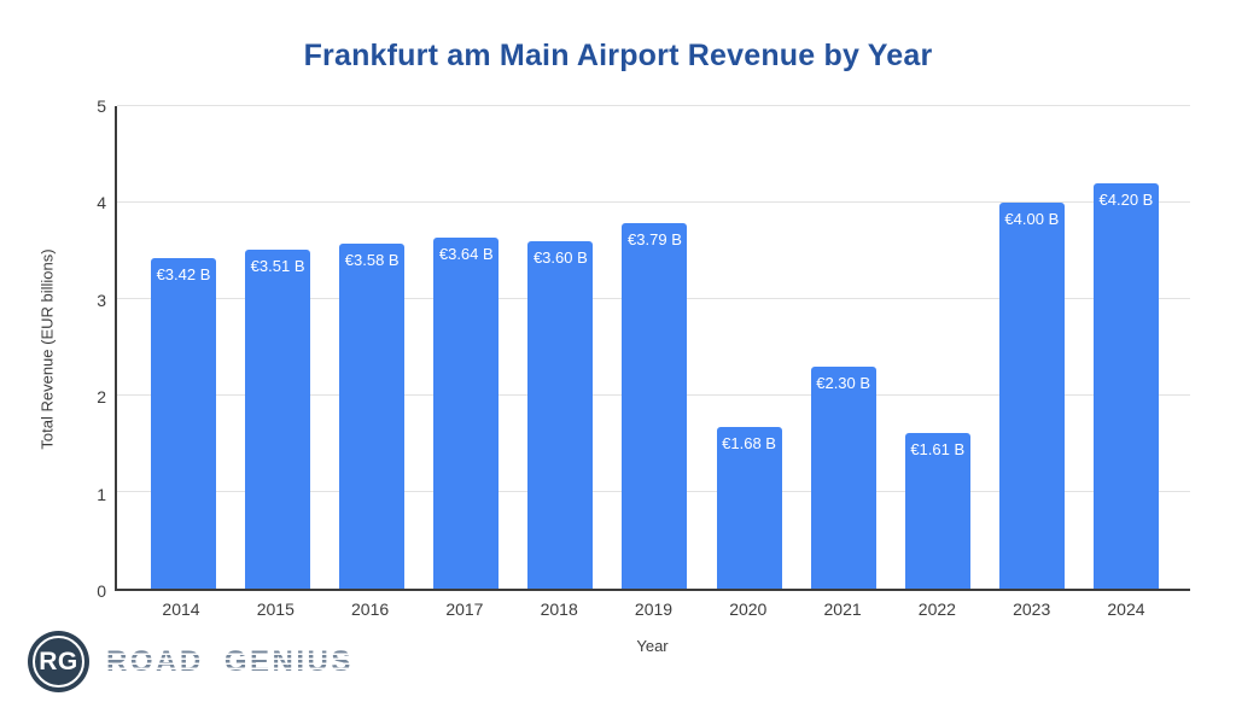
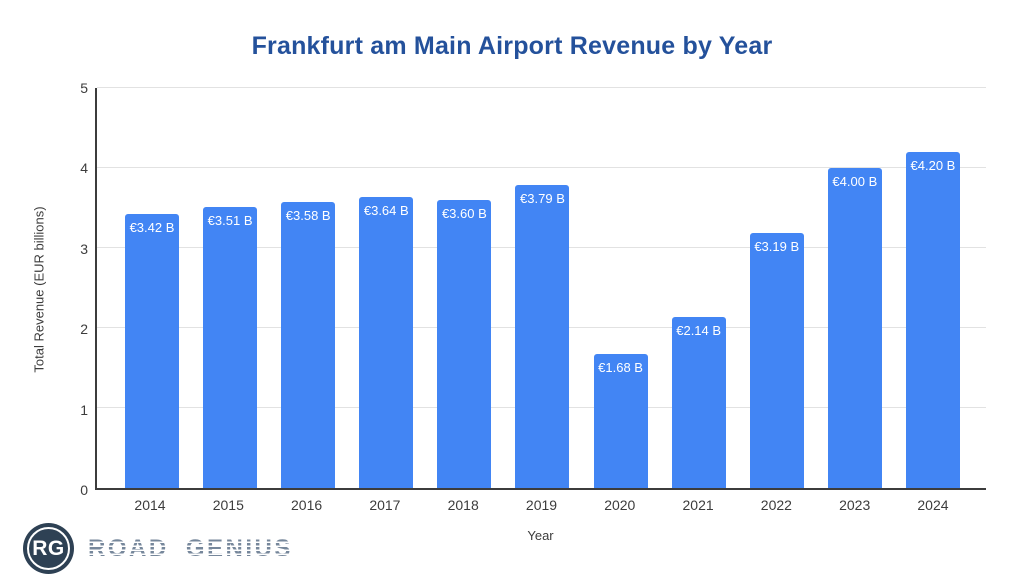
2021: €2.30 -> €2.14
2022: €1.61 -> €3.19
